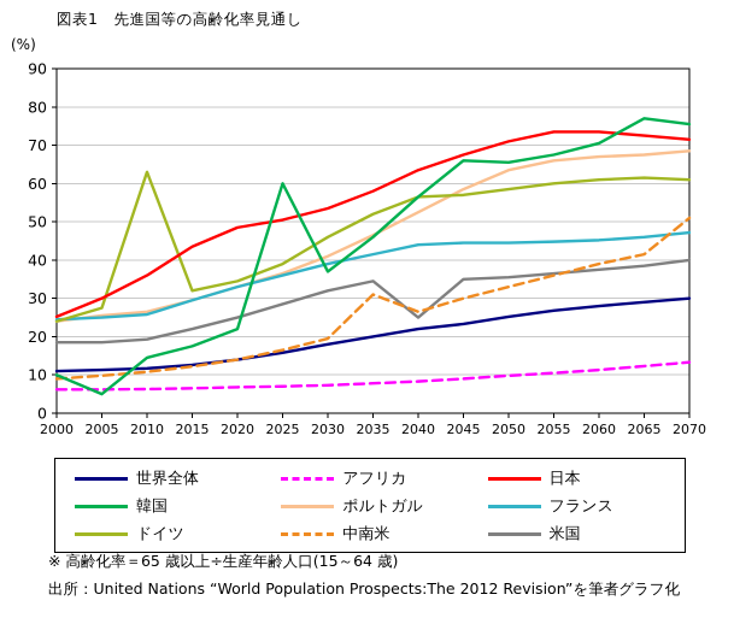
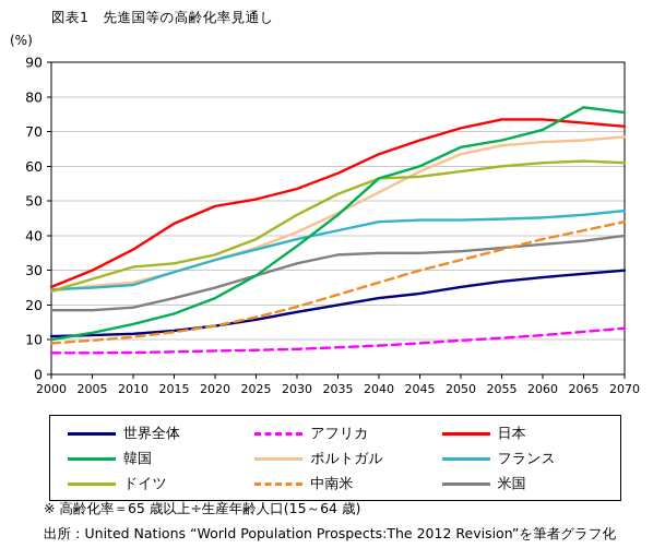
韓国/2005: 5 -> 12
ドイツ/2010: 63 -> 31
韓国/2025: 60 -> 28
中南米/2035: 31 -> 23
米国/2040: 25 -> 35
韓国/2045: 66 -> 60
中南米/2070: 51 -> 44
